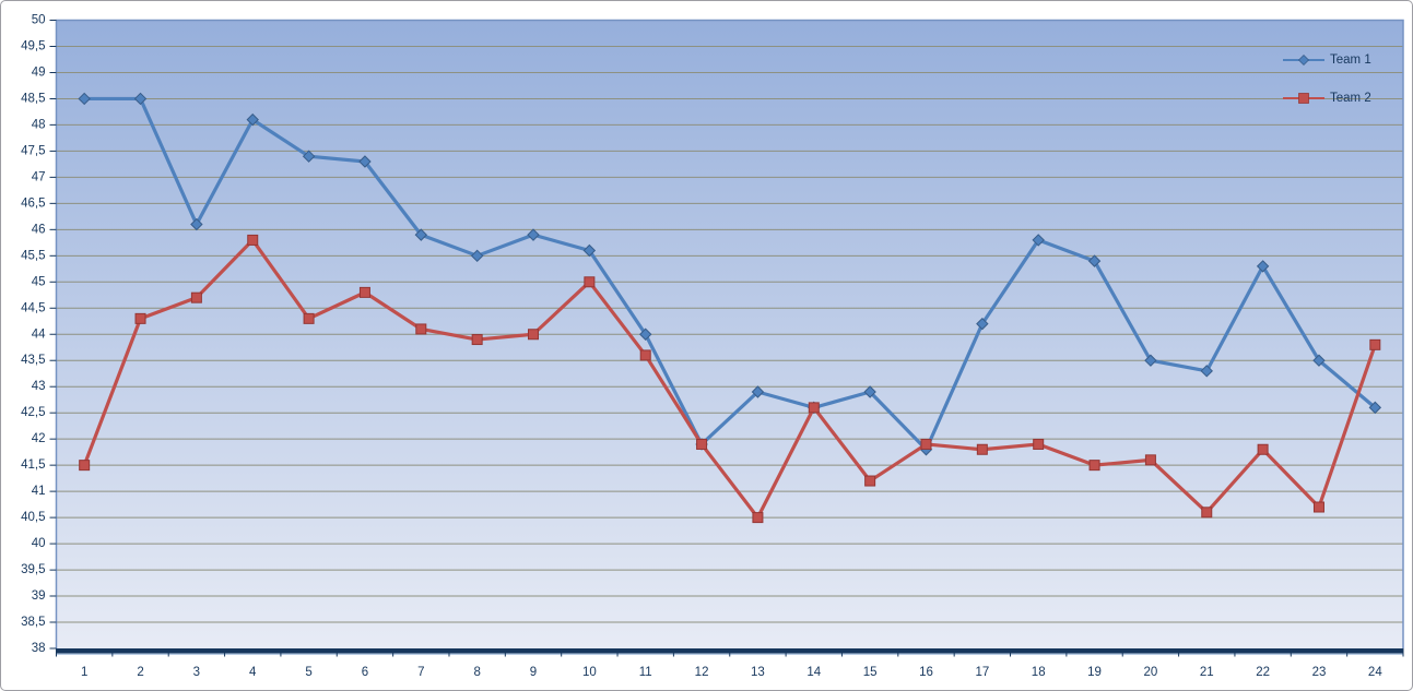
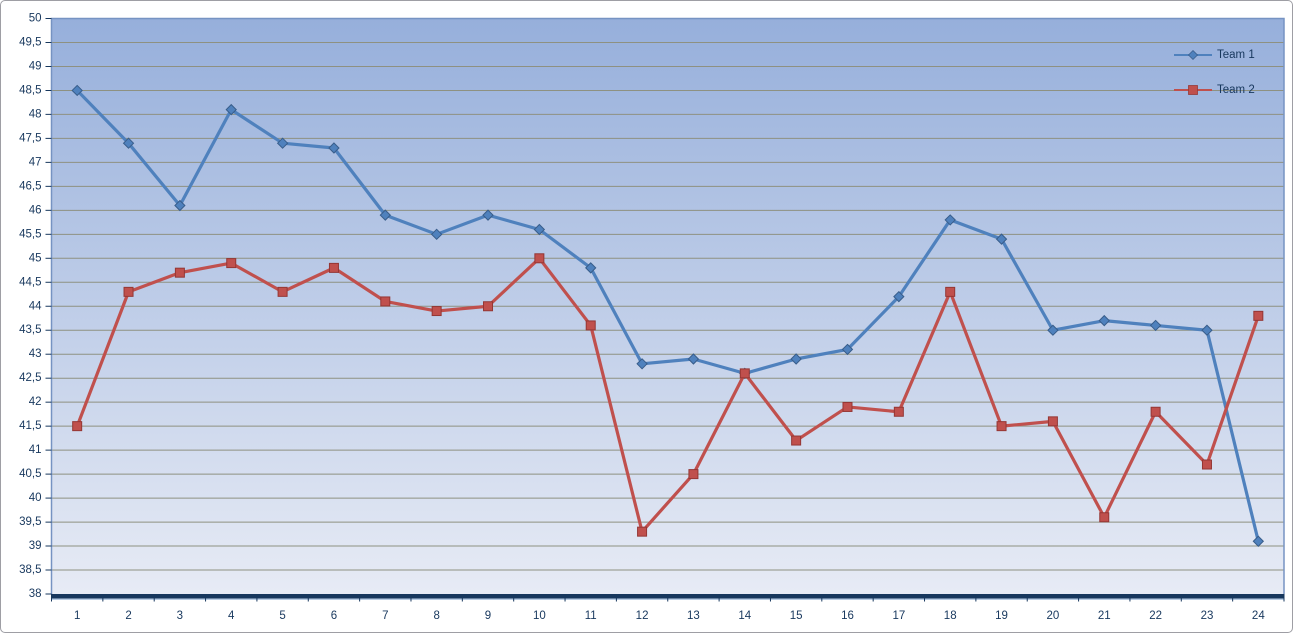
Team 1/2: 48.5 -> 47.4
Team 2/4: 45.8 -> 44.9
Team 1/11: 44.0 -> 44.8
Team 1/12: 41.9 -> 42.8
Team 2/12: 41.9 -> 39.3
Team 1/16: 41.8 -> 43.1
Team 2/18: 41.9 -> 44.3
Team 1/21: 43.3 -> 43.7
Team 2/21: 40.6 -> 39.6
Team 1/22: 45.3 -> 43.6
Team 1/24: 42.6 -> 39.1
